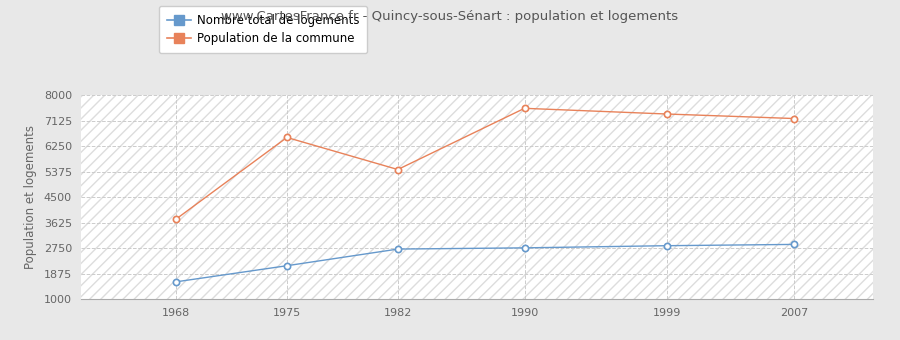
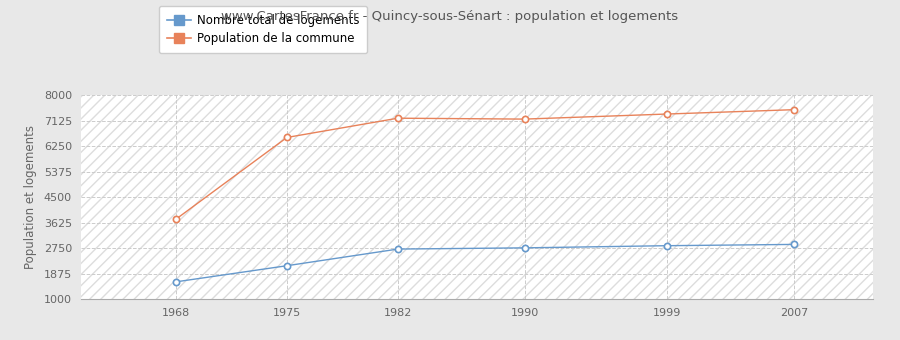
Population de la commune/1982: 5450 -> 7210
Population de la commune/1990: 7550 -> 7180
Population de la commune/2007: 7200 -> 7500
